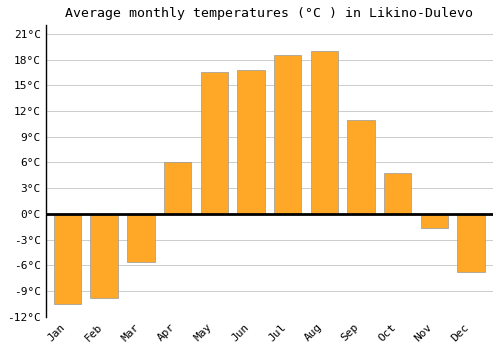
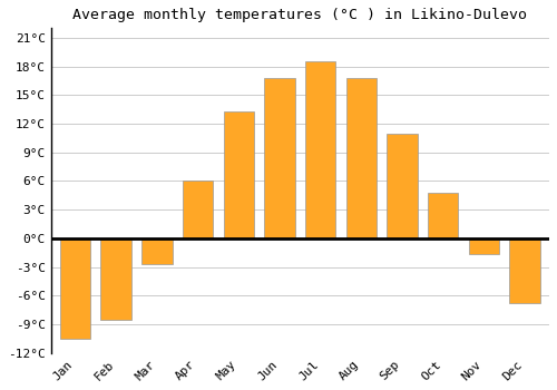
Feb: -9.8°C -> -8.5°C
Mar: -5.6°C -> -2.7°C
May: 16.6°C -> 13.3°C
Aug: 19.0°C -> 16.8°C
